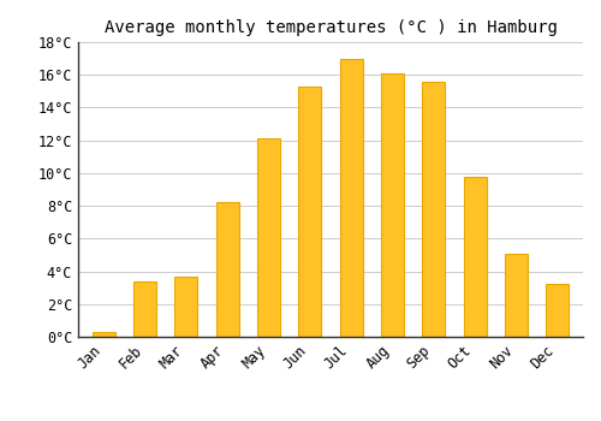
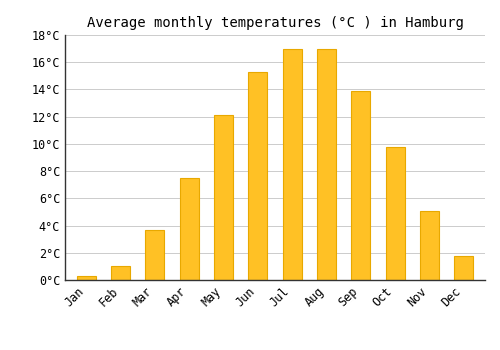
Feb: 3.4°C -> 1.0°C
Apr: 8.2°C -> 7.5°C
Aug: 16.1°C -> 17.0°C
Sep: 15.6°C -> 13.9°C
Dec: 3.2°C -> 1.8°C
